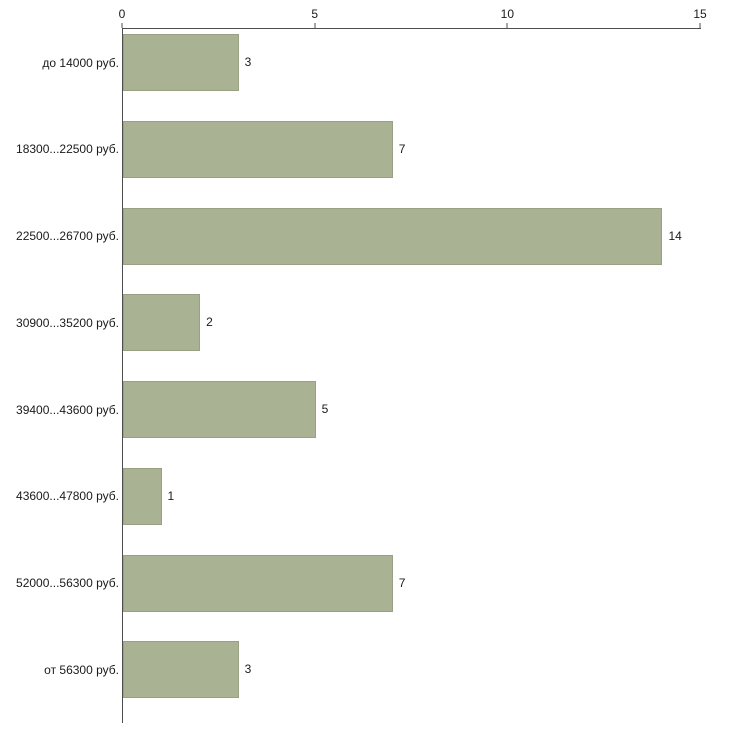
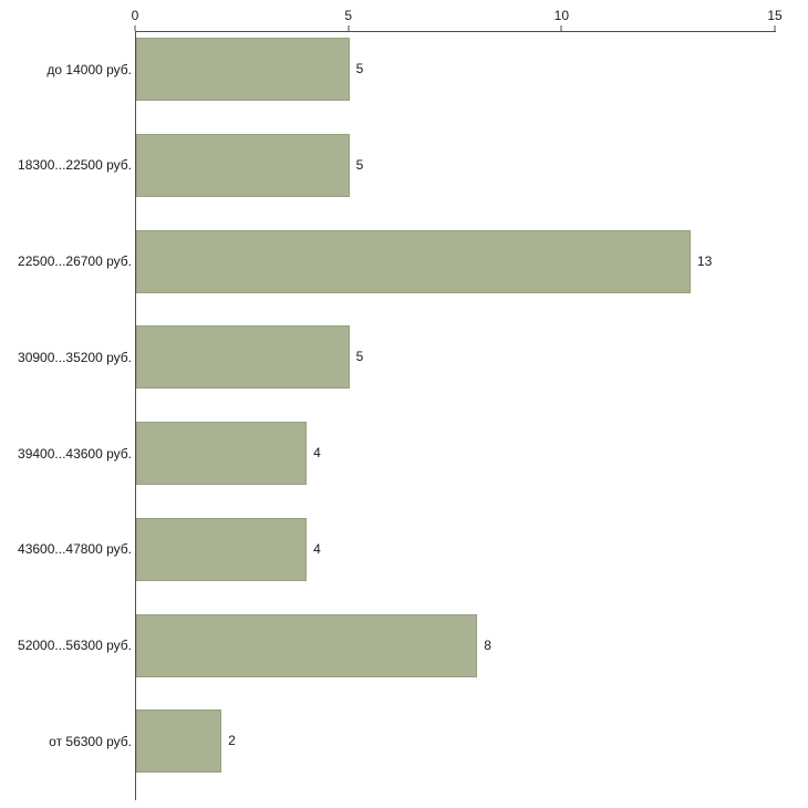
до 14000 руб.: 3 -> 5
18300...22500 руб.: 7 -> 5
22500...26700 руб.: 14 -> 13
30900...35200 руб.: 2 -> 5
39400...43600 руб.: 5 -> 4
43600...47800 руб.: 1 -> 4
52000...56300 руб.: 7 -> 8
от 56300 руб.: 3 -> 2
